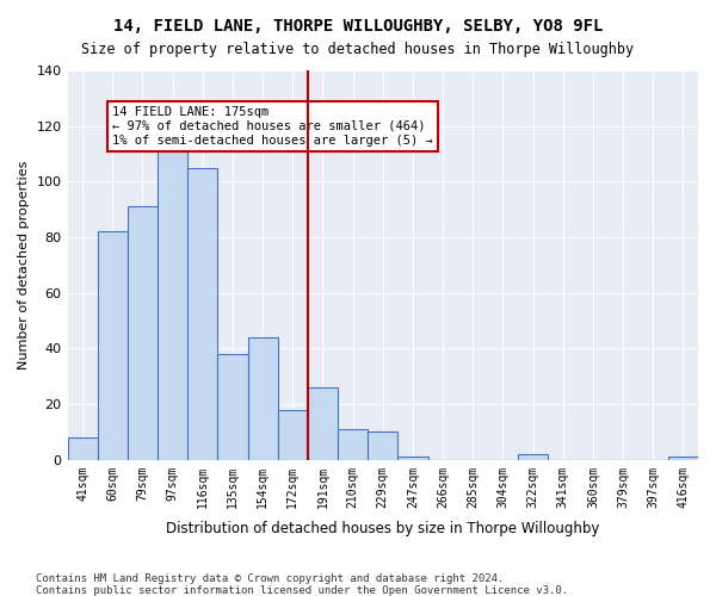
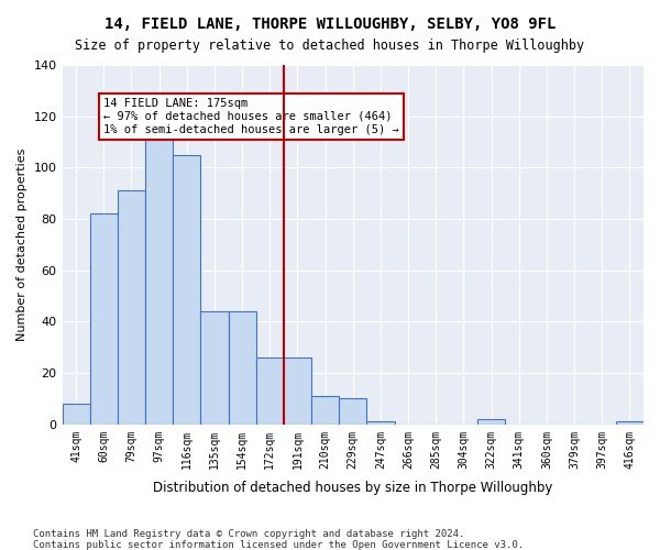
135sqm: 38 -> 44
172sqm: 18 -> 26
